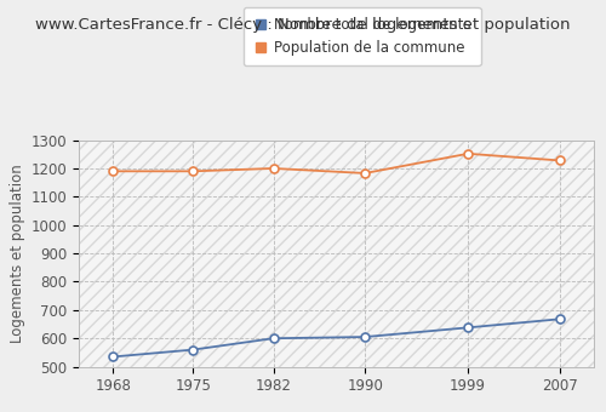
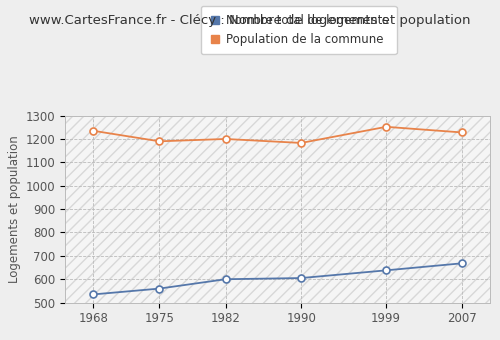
Population de la commune/1968: 1190 -> 1235
